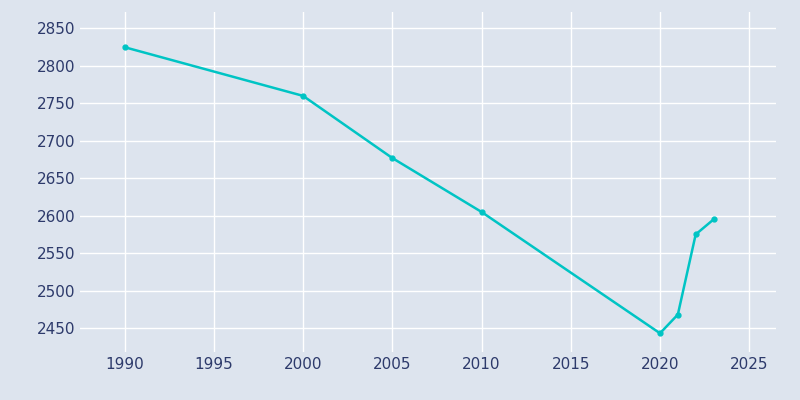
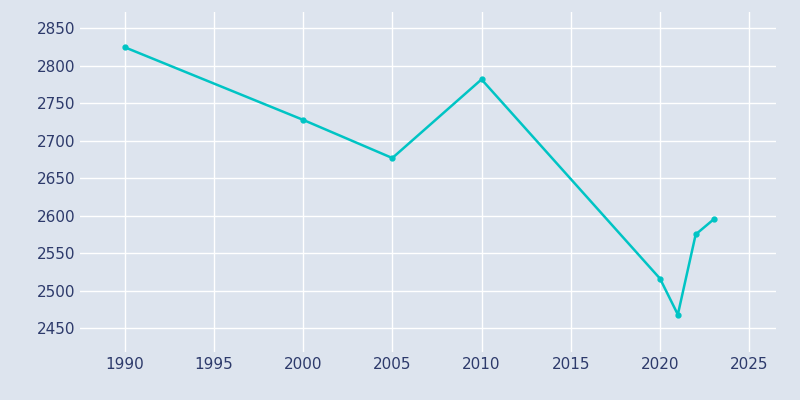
2000: 2760 -> 2728
2010: 2605 -> 2782
2020: 2443 -> 2516
